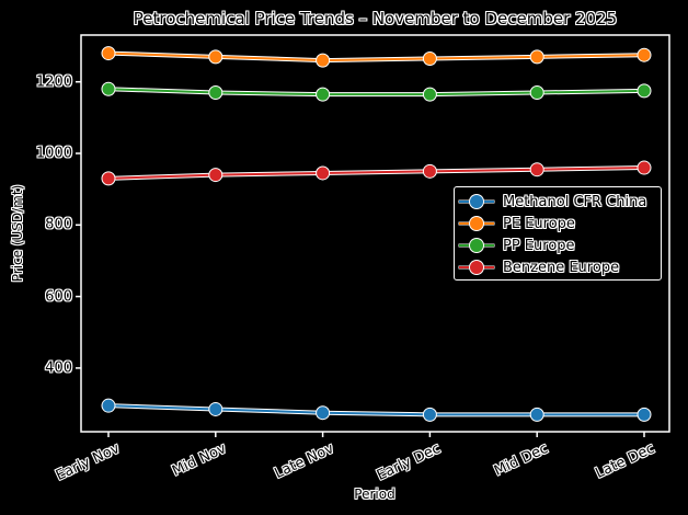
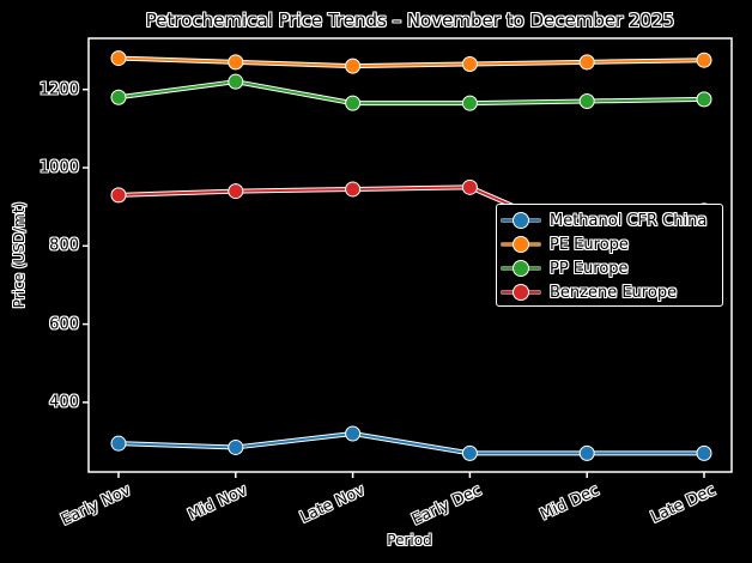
PP Europe/Mid Nov: 1170 -> 1220
Methanol CFR China/Late Nov: 280 -> 320
Benzene Europe/Mid Dec: 960 -> 820
Benzene Europe/Late Dec: 960 -> 890
